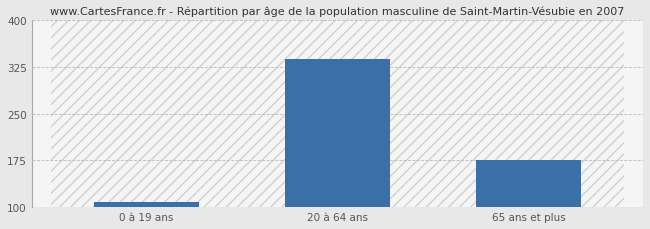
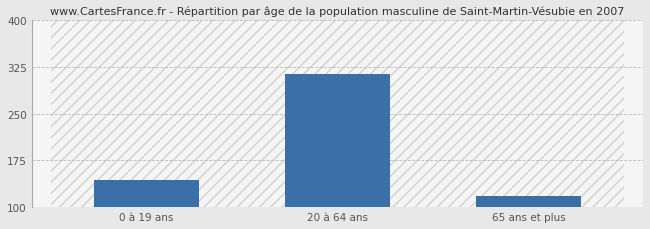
0 à 19 ans: 108 -> 144
20 à 64 ans: 338 -> 314
65 ans et plus: 175 -> 118
